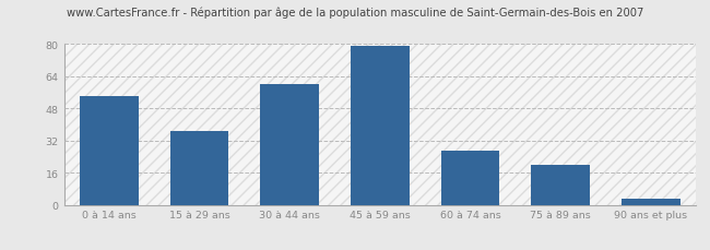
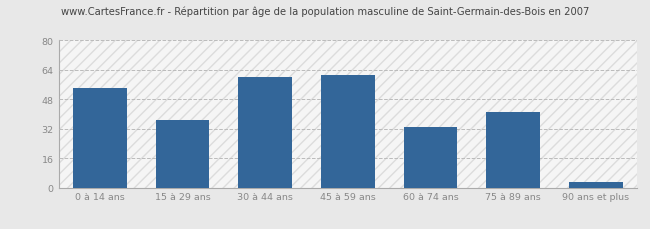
45 à 59 ans: 79 -> 61
60 à 74 ans: 27 -> 33
75 à 89 ans: 20 -> 41
